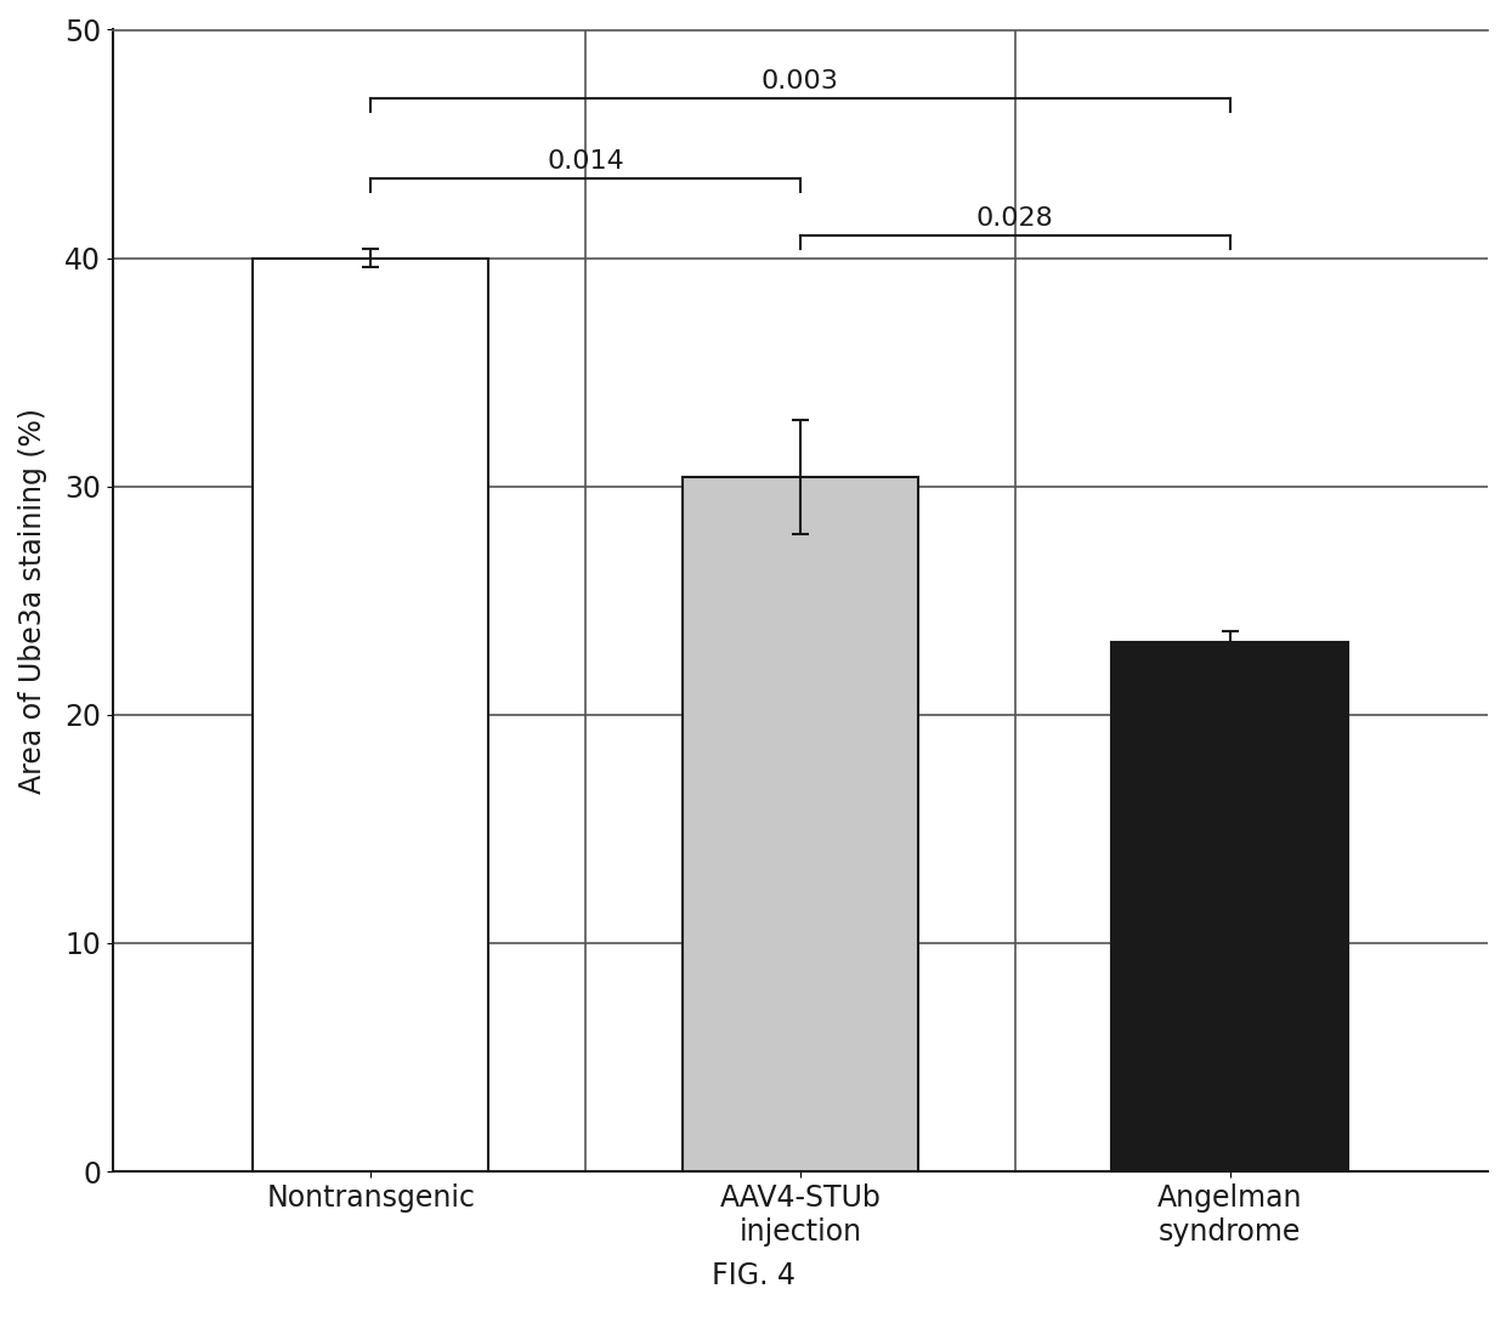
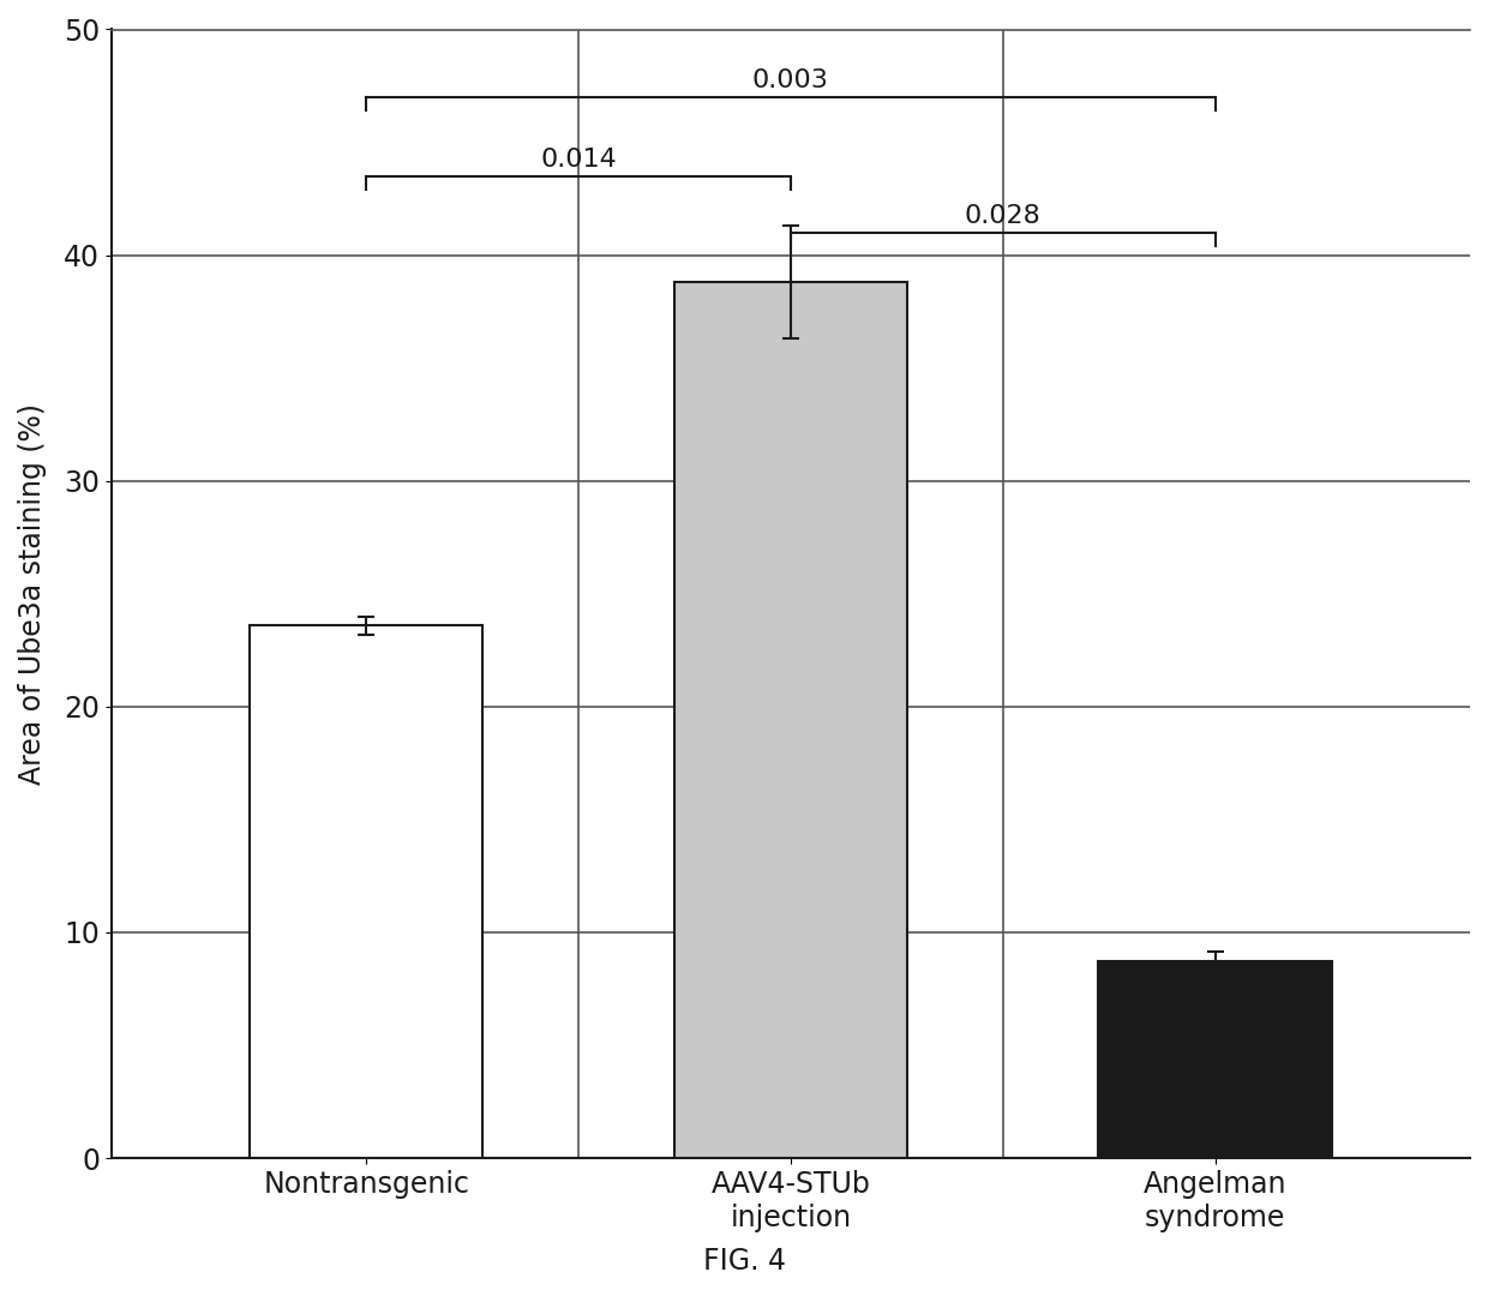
Nontransgenic: 40.0 -> 23.6
AAV4-STUb injection: 30.4 -> 38.8
Angelman syndrome: 23.2 -> 8.7
